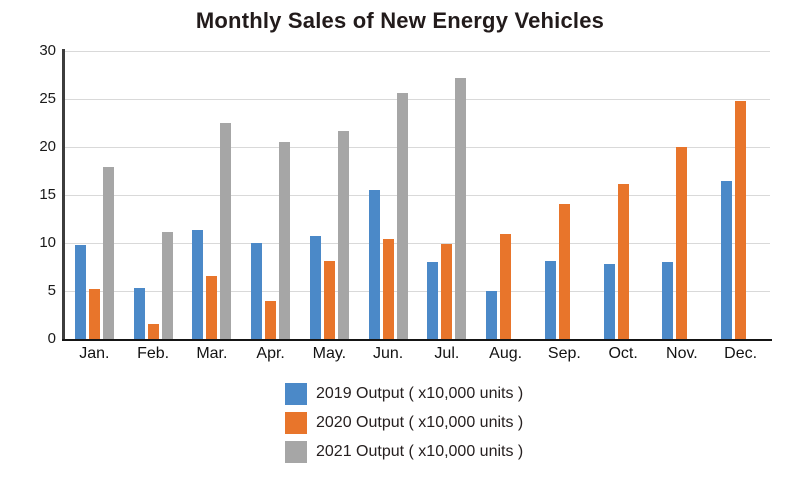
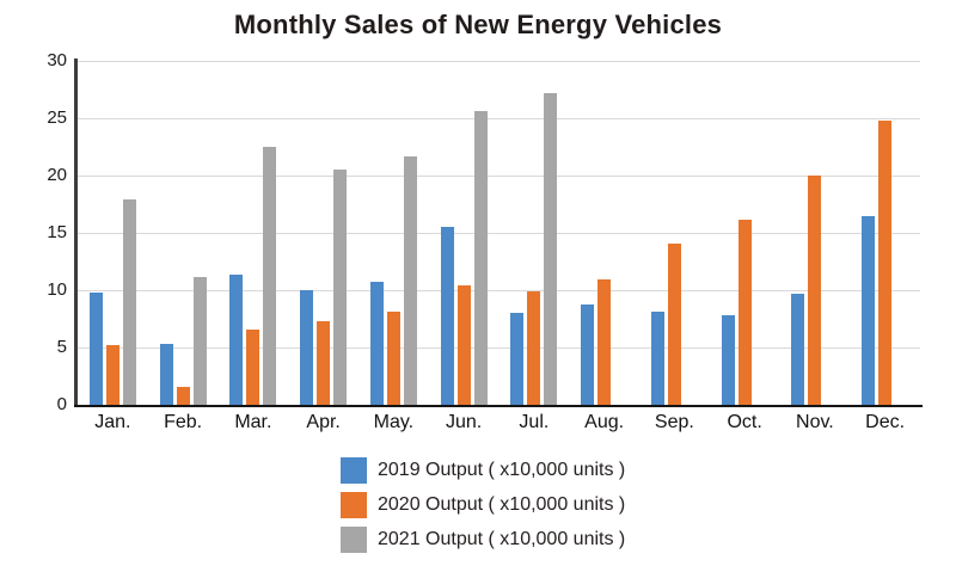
2020 Output ( x10,000 units )/Apr.: 4 -> 7
2019 Output ( x10,000 units )/Aug.: 5 -> 9
2019 Output ( x10,000 units )/Nov.: 8 -> 10
